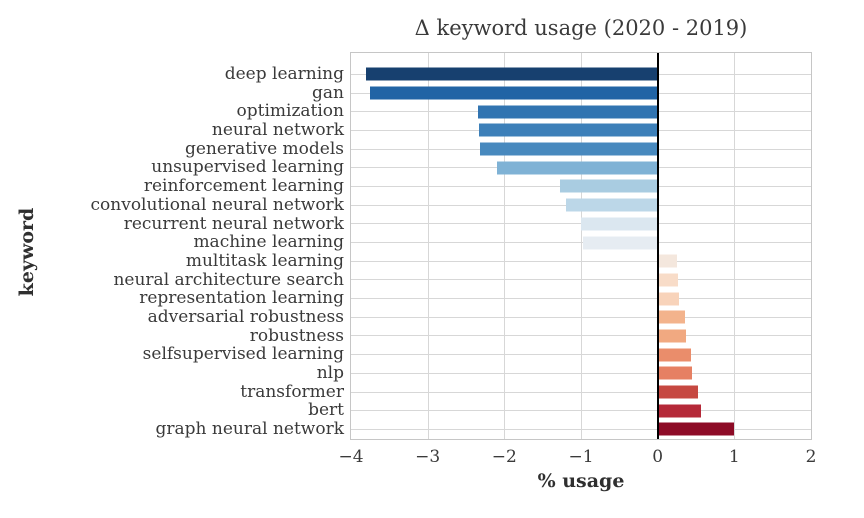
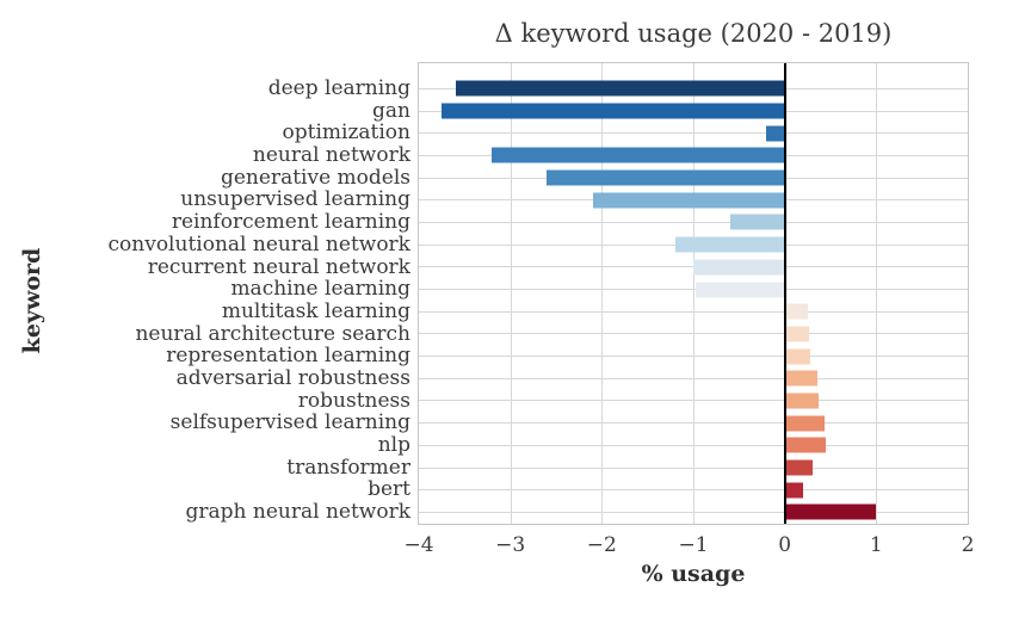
deep learning: -3.8 -> -3.6
optimization: -2.4 -> -0.2
neural network: -2.3 -> -3.2
generative models: -2.3 -> -2.6
reinforcement learning: -1.3 -> -0.6
transformer: 0.5 -> 0.3
bert: 0.6 -> 0.2
